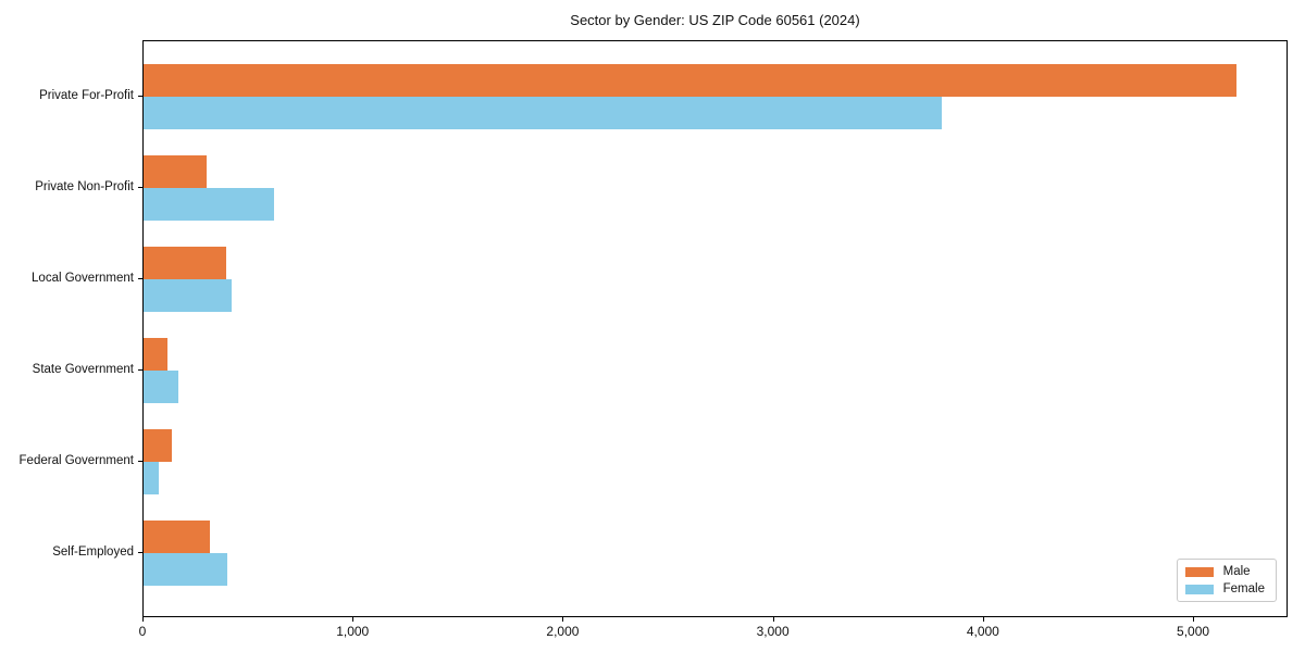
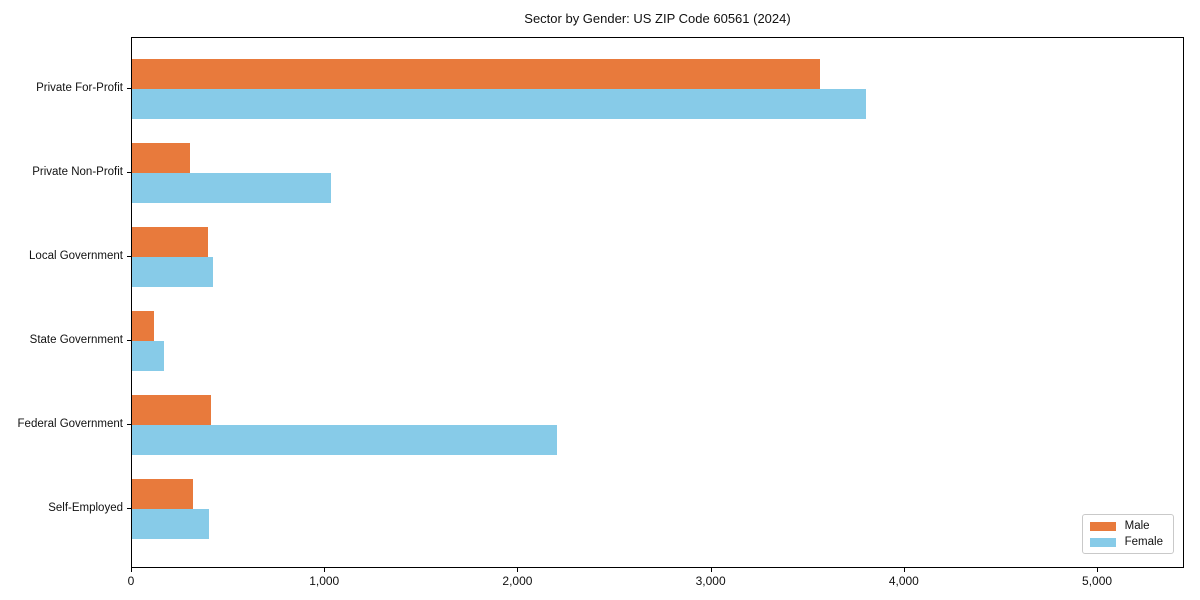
Male/Private For-Profit: 5200 -> 3560
Female/Private Non-Profit: 620 -> 1030
Male/Federal Government: 140 -> 410
Female/Federal Government: 70 -> 2200
